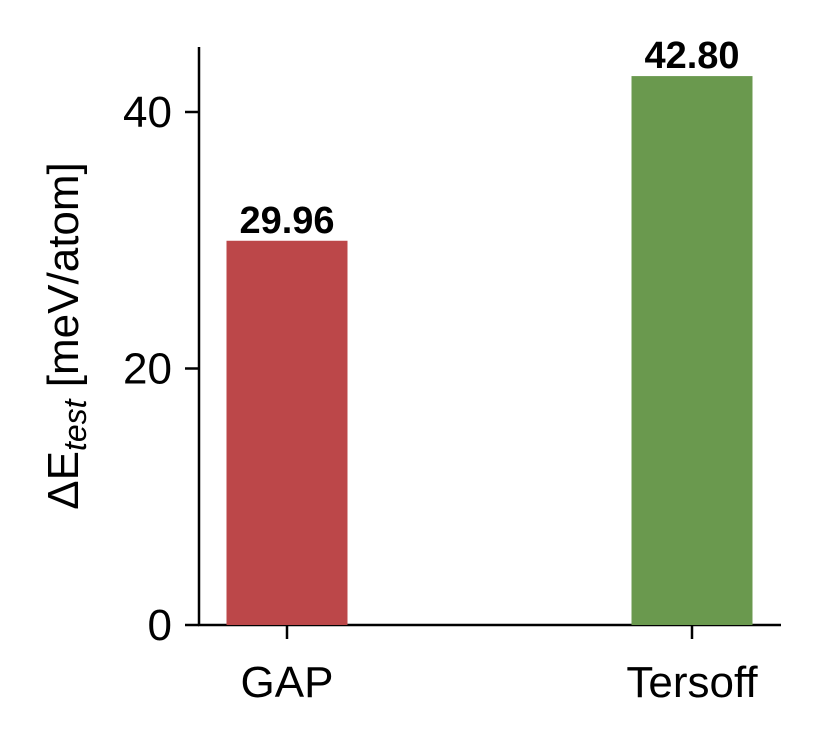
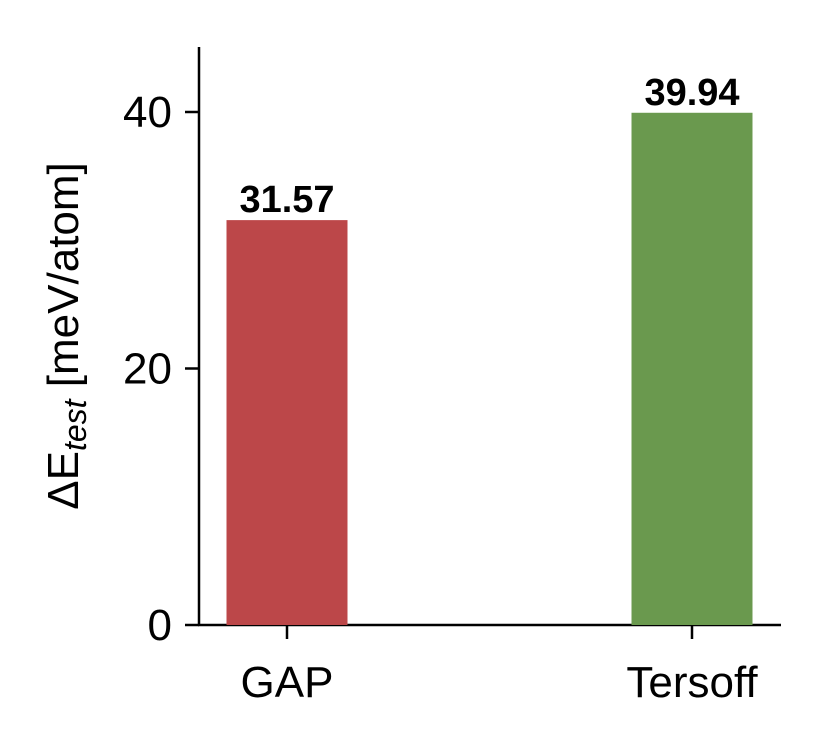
GAP: 29.96 -> 31.57
Tersoff: 42.80 -> 39.94
